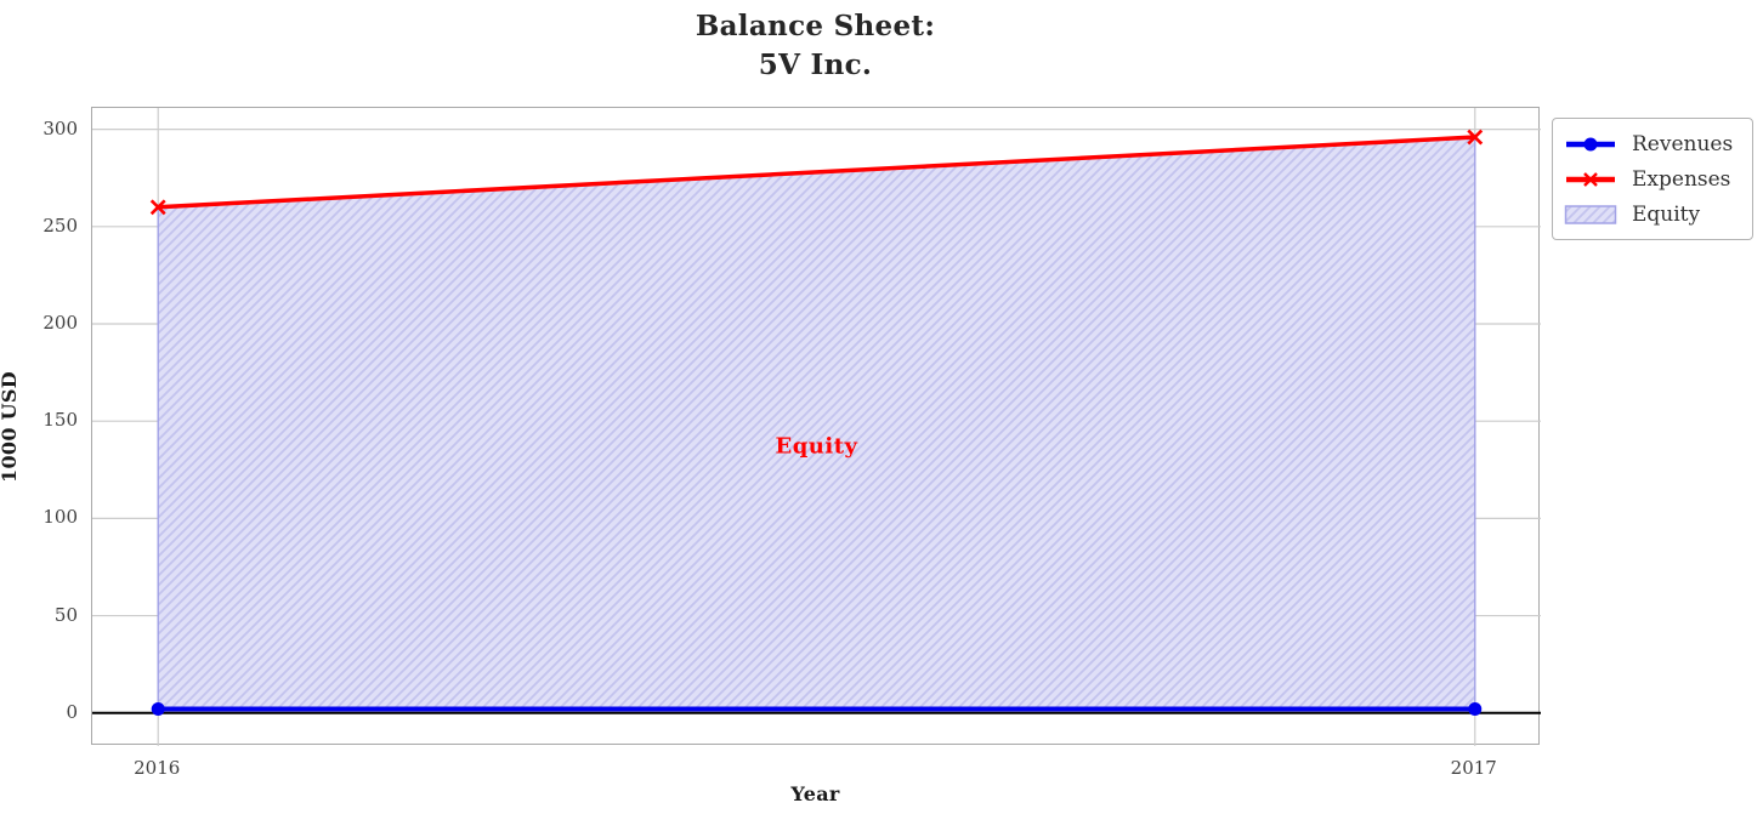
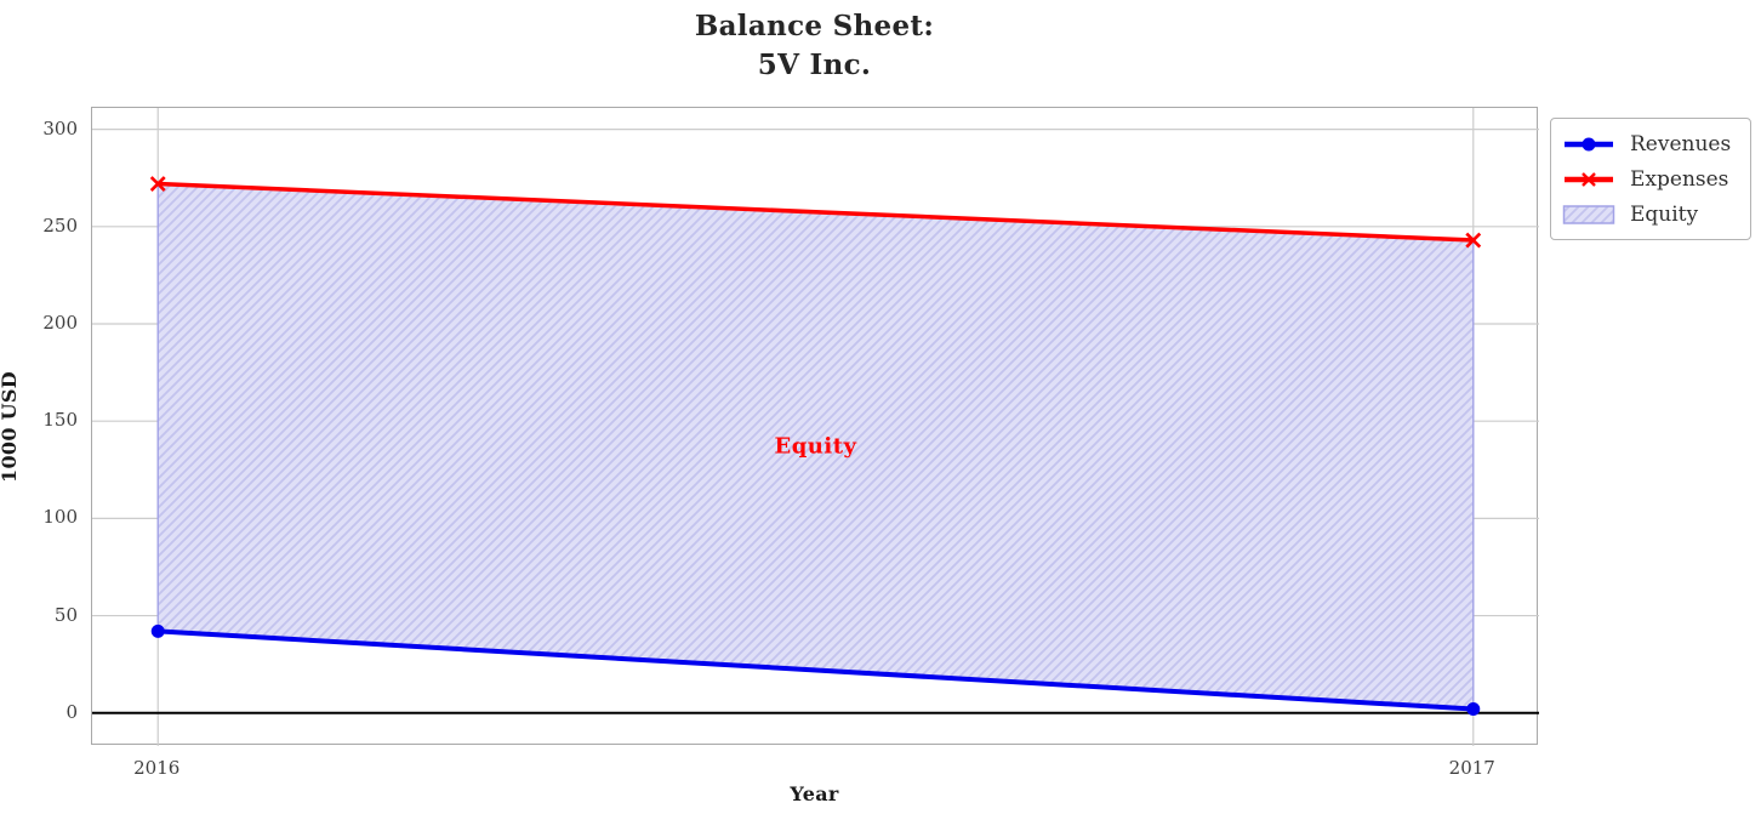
Revenues/2016: 2 -> 42
Expenses/2016: 260 -> 272
Expenses/2017: 296 -> 243
